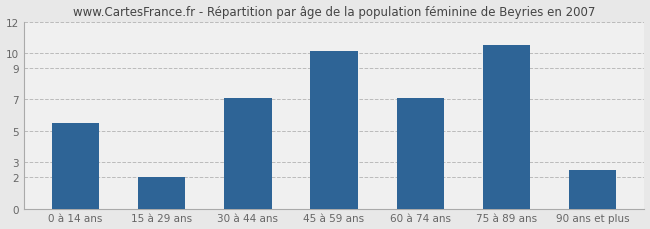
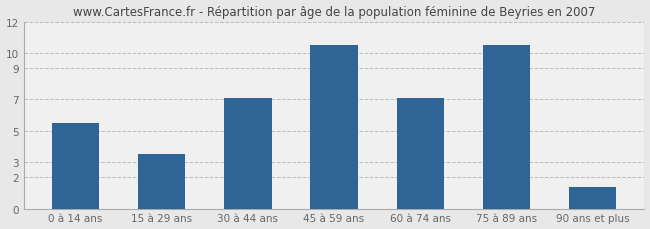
15 à 29 ans: 2.0 -> 3.5
45 à 59 ans: 10.1 -> 10.5
90 ans et plus: 2.5 -> 1.4
